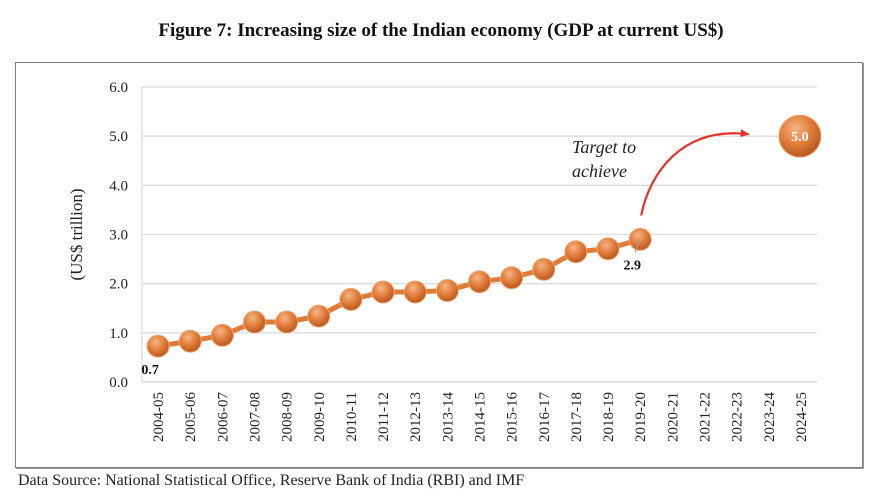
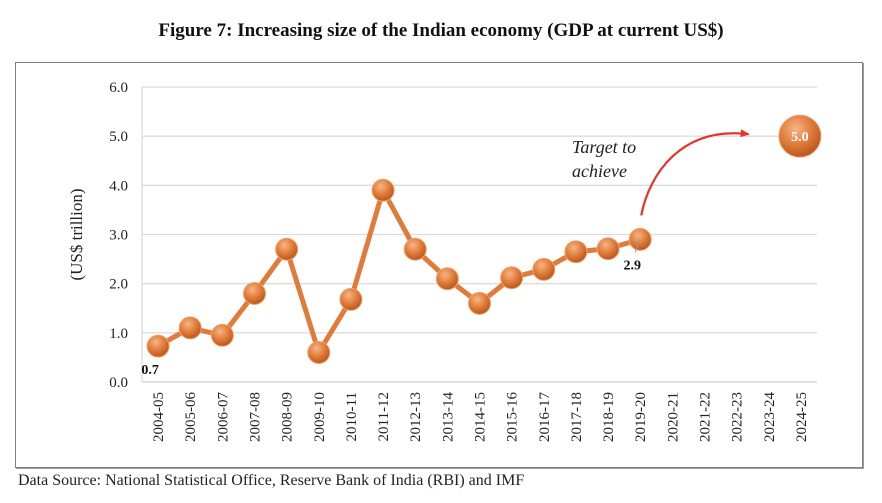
2005-06: 0.8 -> 1.1
2007-08: 1.2 -> 1.8
2008-09: 1.2 -> 2.7
2009-10: 1.3 -> 0.6
2011-12: 1.8 -> 3.9
2012-13: 1.8 -> 2.7
2013-14: 1.9 -> 2.1
2014-15: 2.0 -> 1.6
